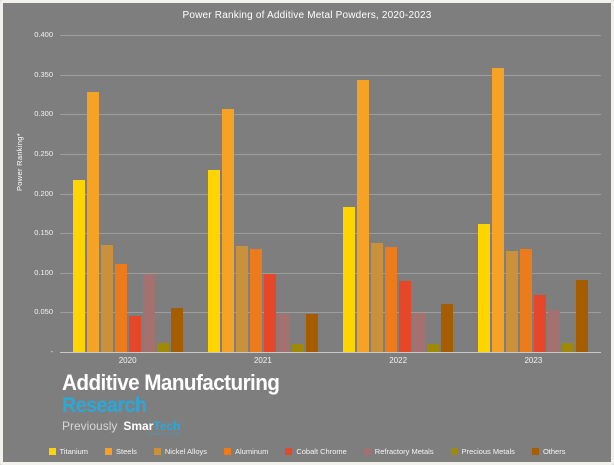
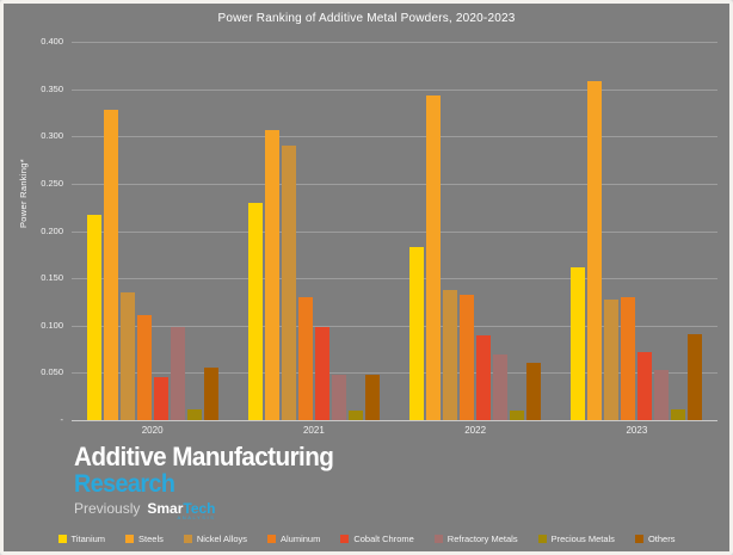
Nickel Alloys/2021: 0.13 -> 0.29
Refractory Metals/2022: 0.05 -> 0.07
